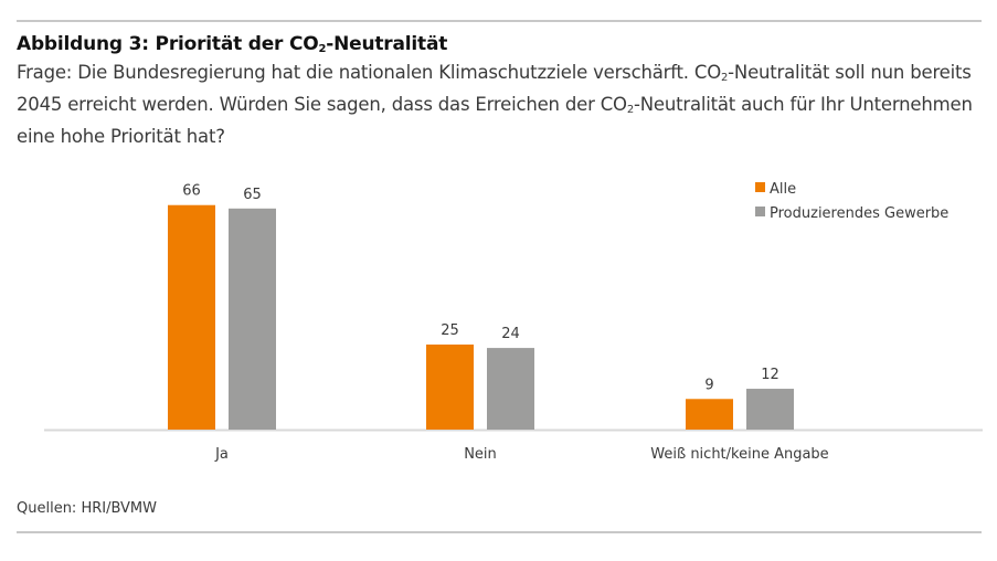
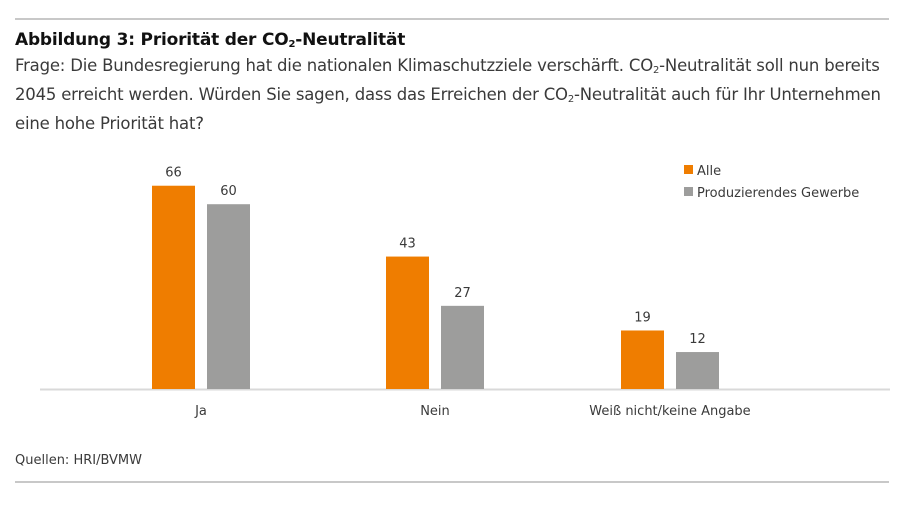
Produzierendes Gewerbe/Ja: 65 -> 60
Alle/Nein: 25 -> 43
Produzierendes Gewerbe/Nein: 24 -> 27
Alle/Weiß nicht/keine Angabe: 9 -> 19
